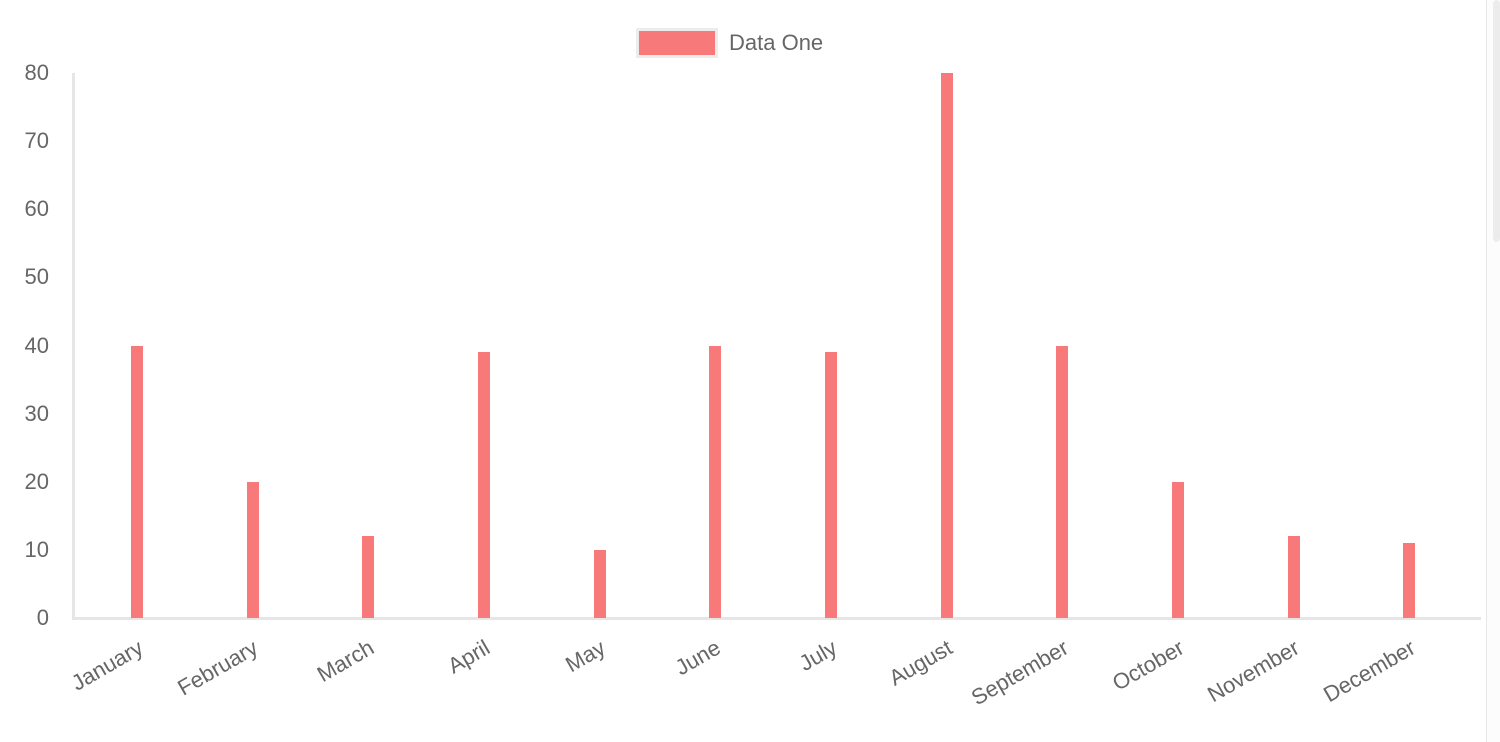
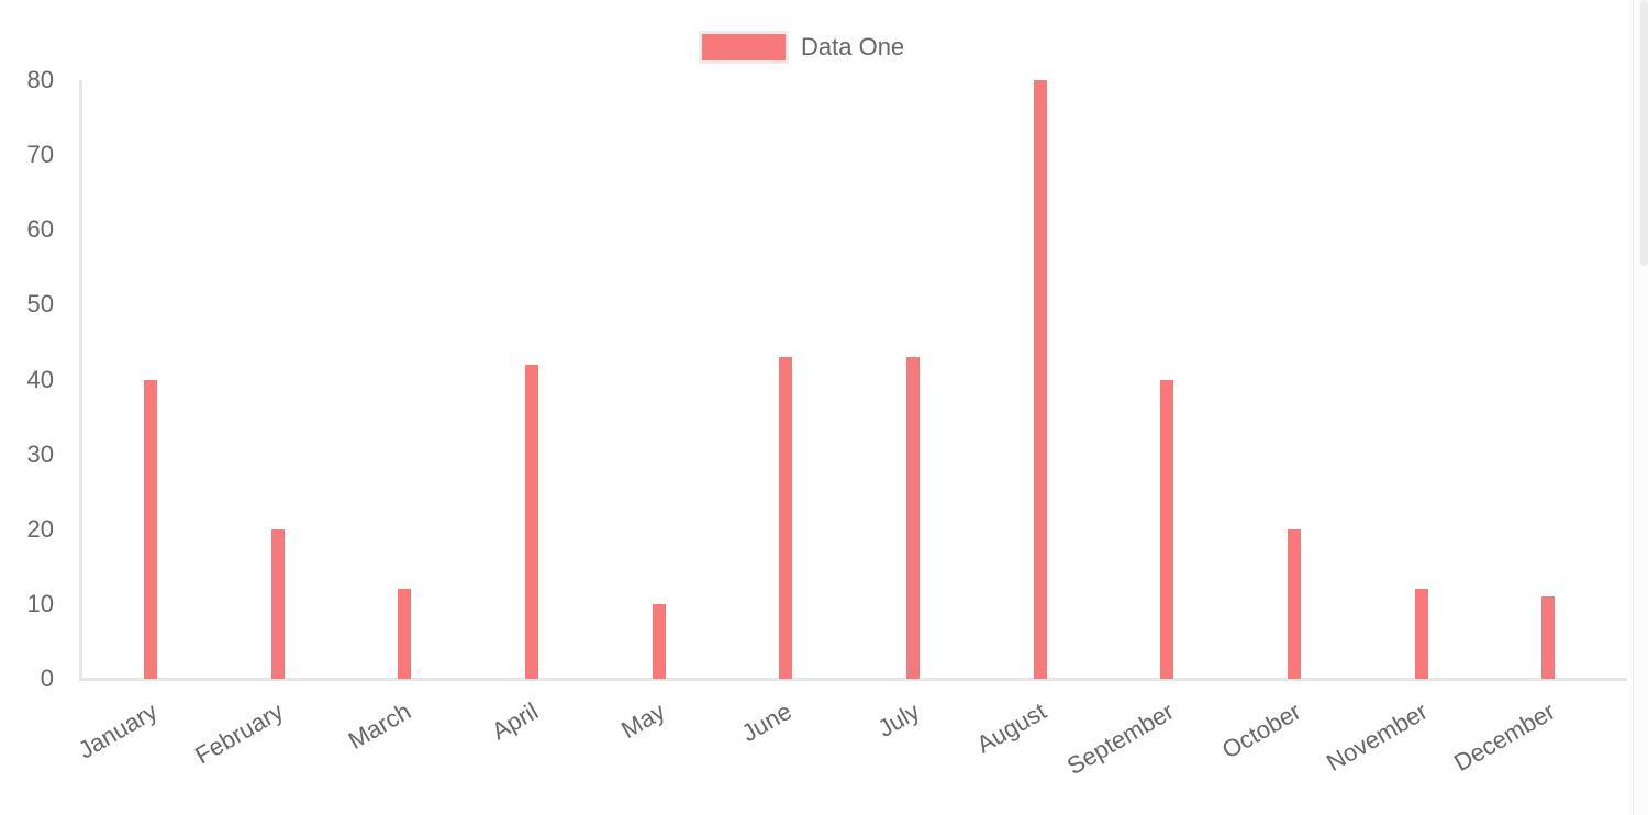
April: 39 -> 42
June: 40 -> 43
July: 39 -> 43
